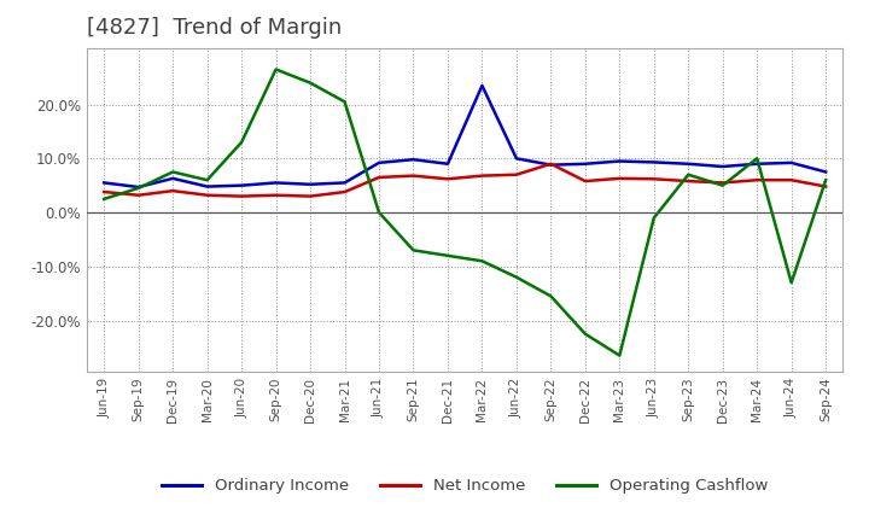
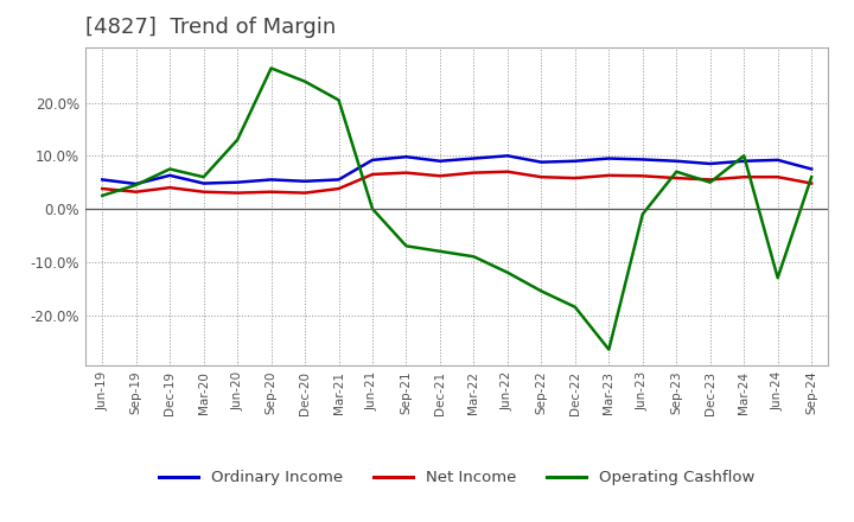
Ordinary Income/Mar-22: 23.5% -> 9.5%
Net Income/Sep-22: 9.0% -> 6.0%
Operating Cashflow/Dec-22: -22.5% -> -18.5%
